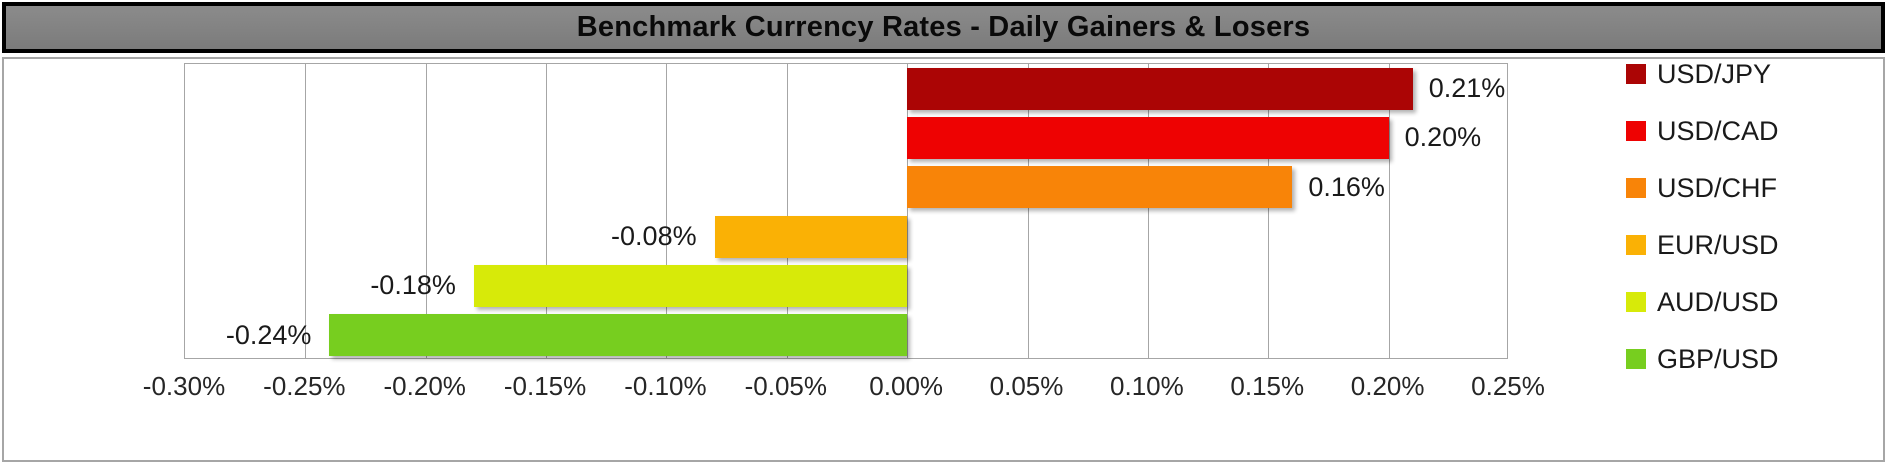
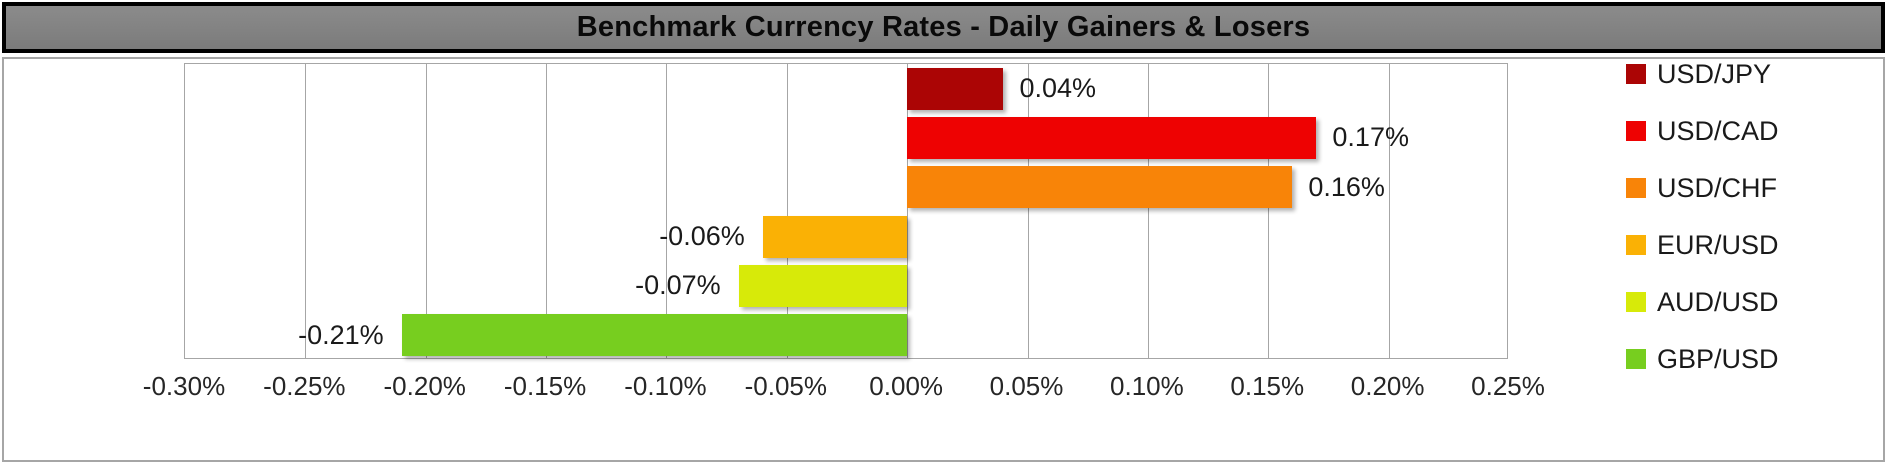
USD/JPY: 0.21% -> 0.04%
USD/CAD: 0.20% -> 0.17%
EUR/USD: -0.08% -> -0.06%
AUD/USD: -0.18% -> -0.07%
GBP/USD: -0.24% -> -0.21%
